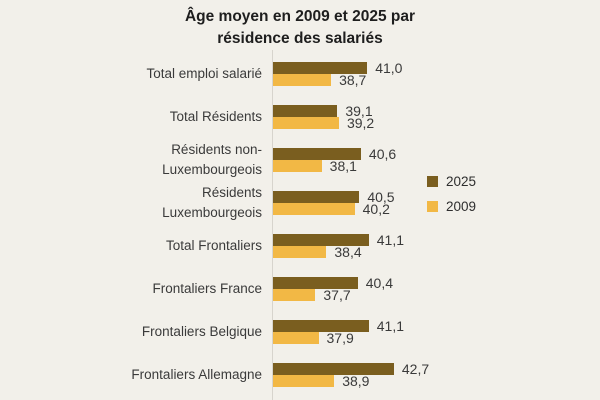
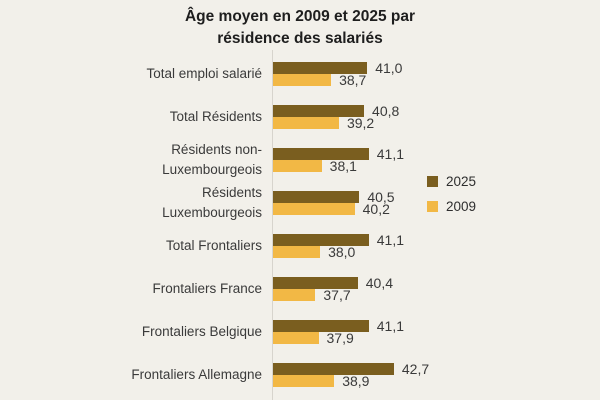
2025/Total Résidents: 39,1 -> 40,8
2025/Résidents non- Luxembourgeois: 40,6 -> 41,1
2009/Total Frontaliers: 38,4 -> 38,0
